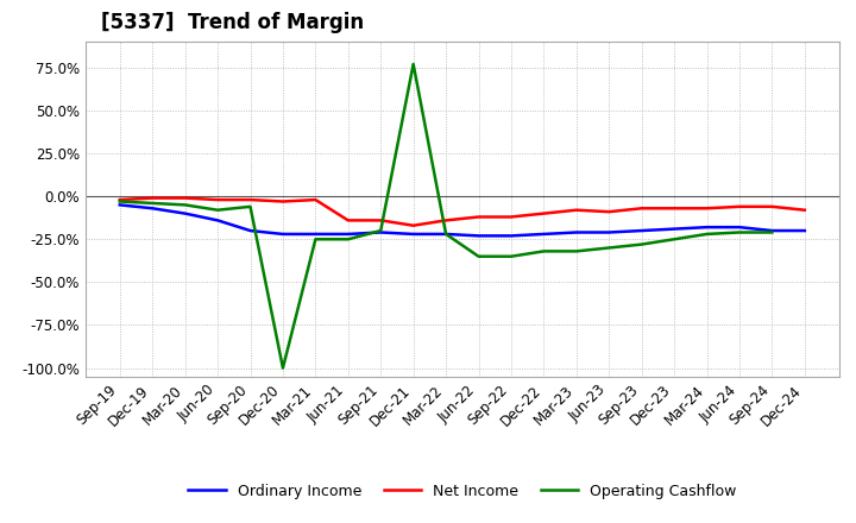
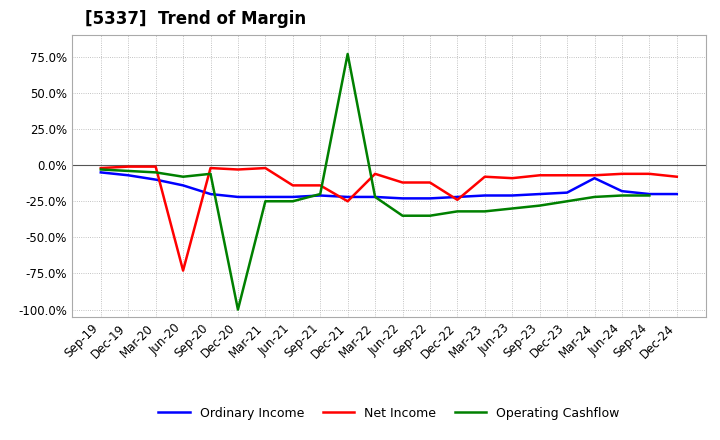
Net Income/Jun-20: -2% -> -73%
Net Income/Dec-21: -17% -> -25%
Net Income/Mar-22: -14% -> -6%
Net Income/Dec-22: -10% -> -24%
Ordinary Income/Mar-24: -18% -> -9%
